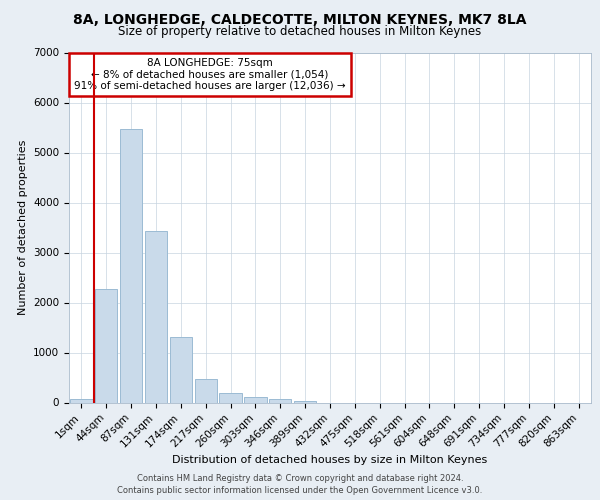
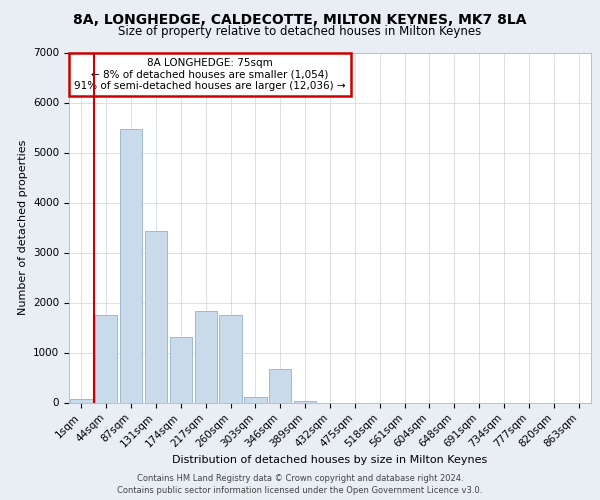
44sqm: 2280 -> 1760
217sqm: 470 -> 1840
260sqm: 200 -> 1760
346sqm: 60 -> 680
